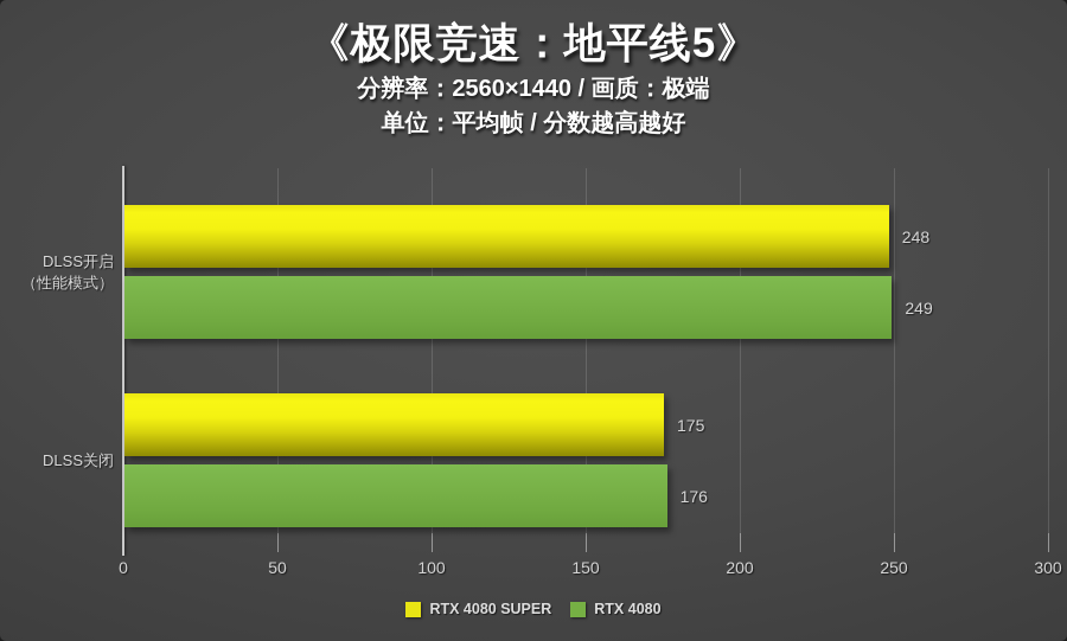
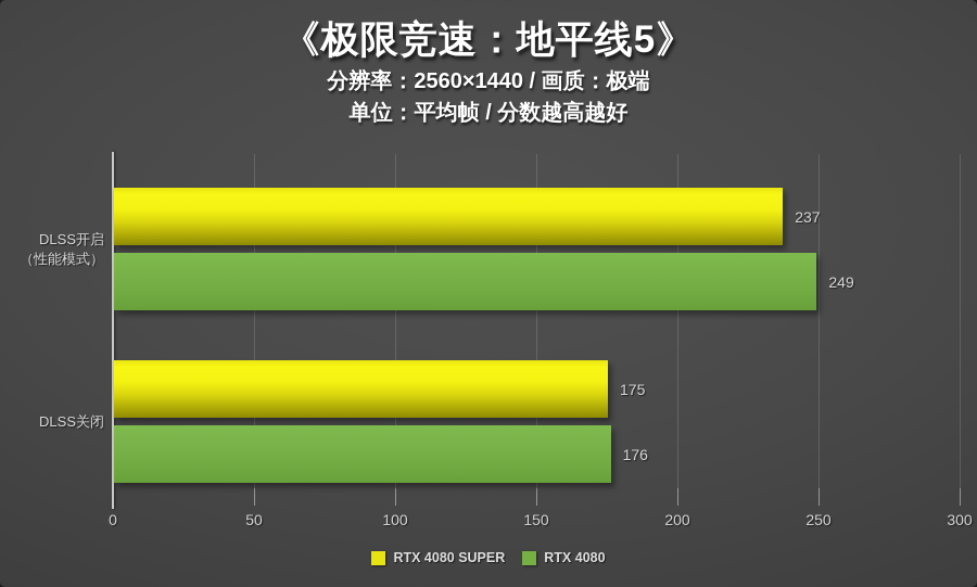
RTX 4080 SUPER/DLSS开启（性能模式）: 248 -> 237
